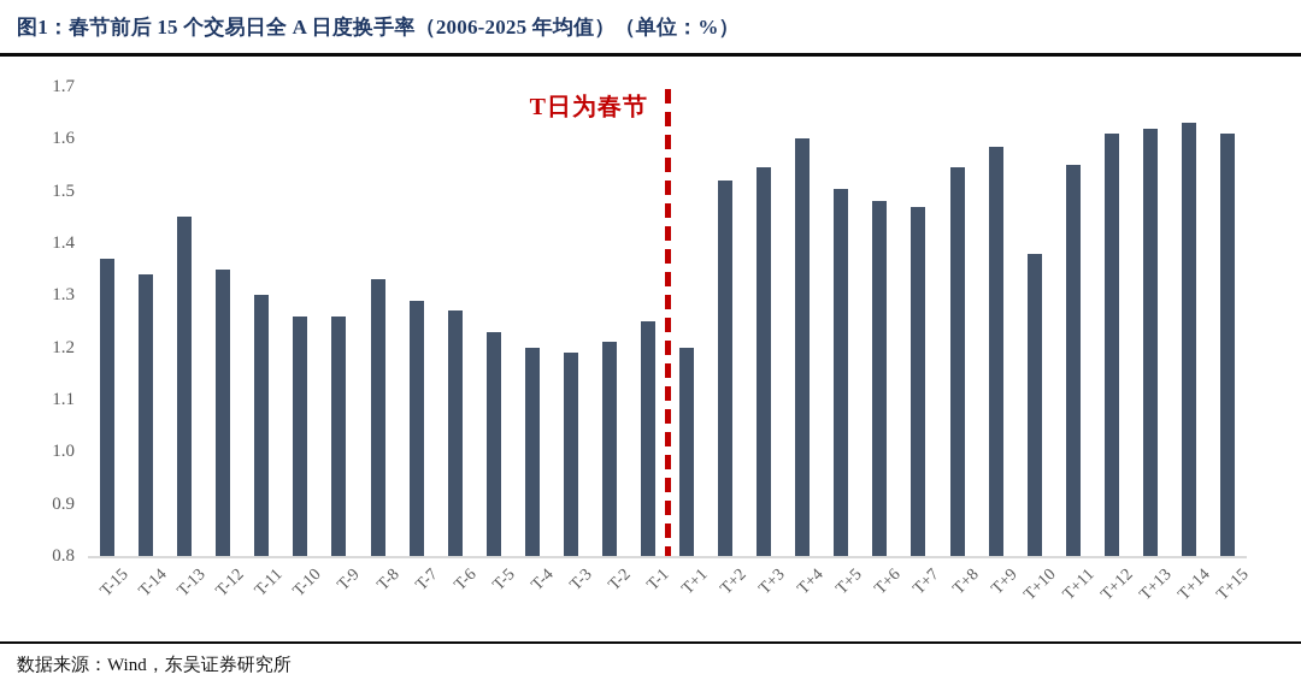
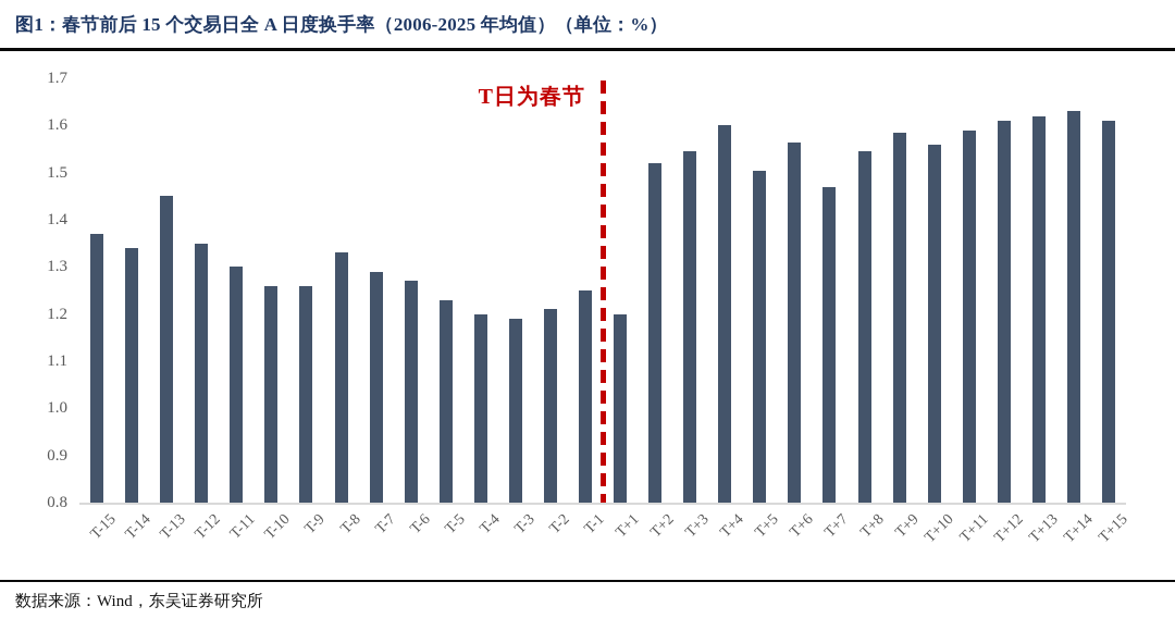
T+6: 1.48 -> 1.56
T+10: 1.38 -> 1.56
T+11: 1.55 -> 1.59
